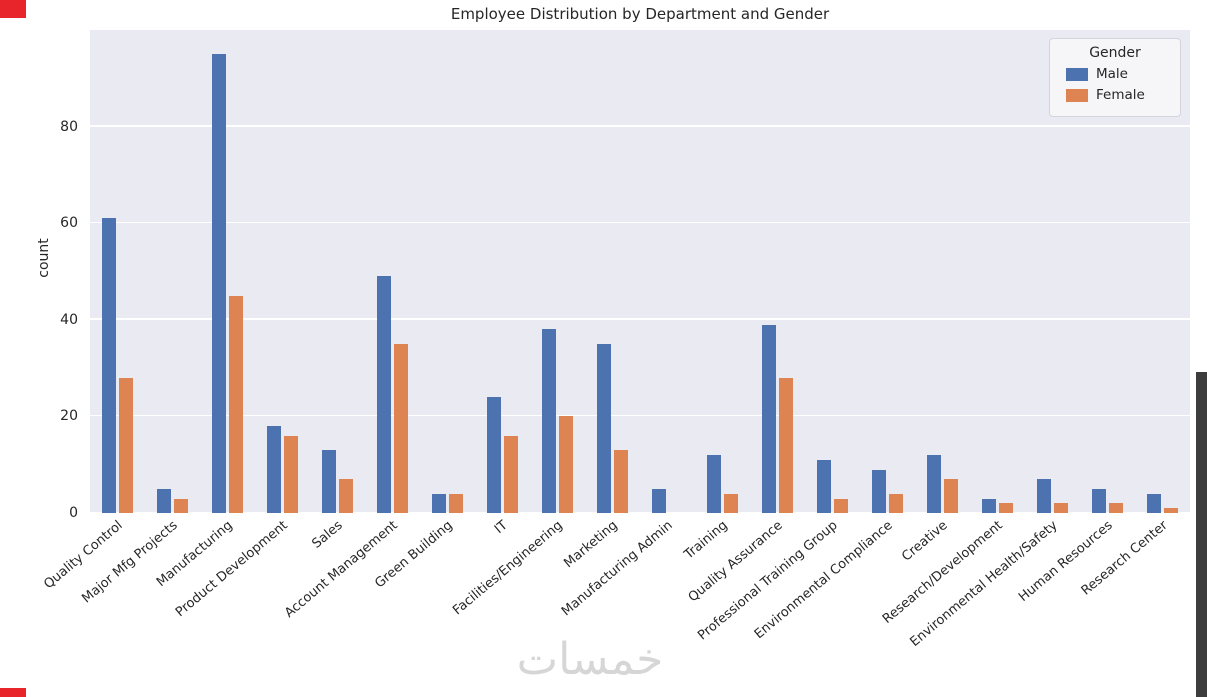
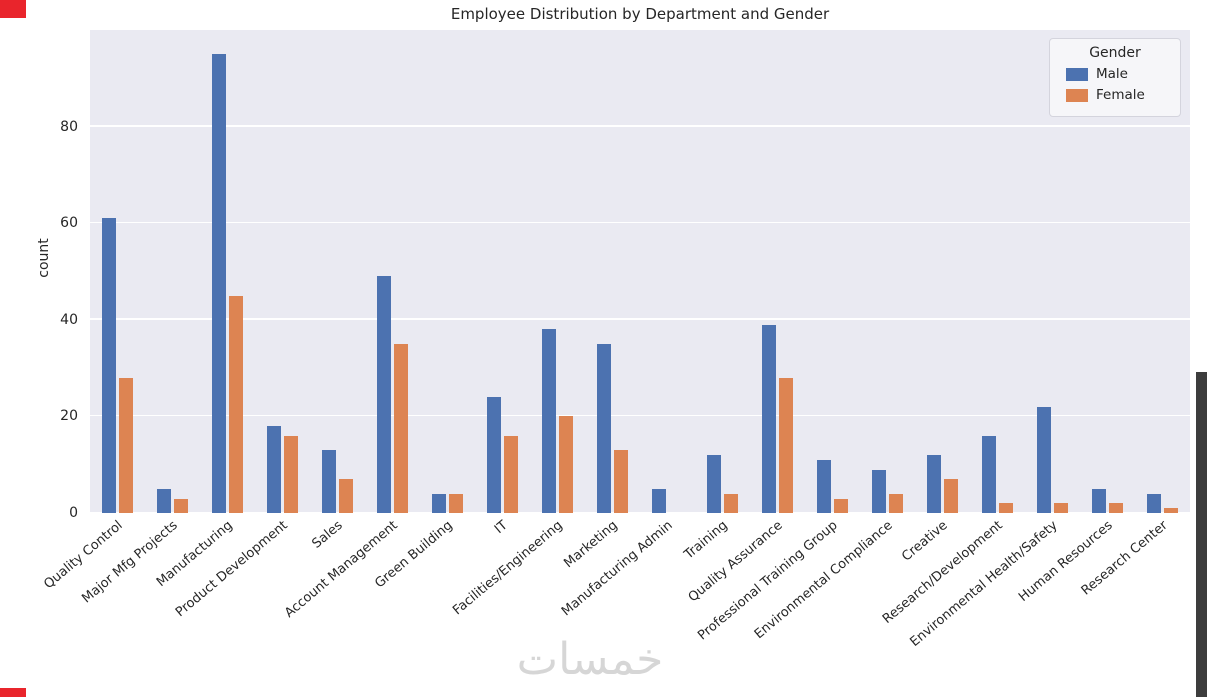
Male/Research/Development: 3 -> 16
Male/Environmental Health/Safety: 7 -> 22
